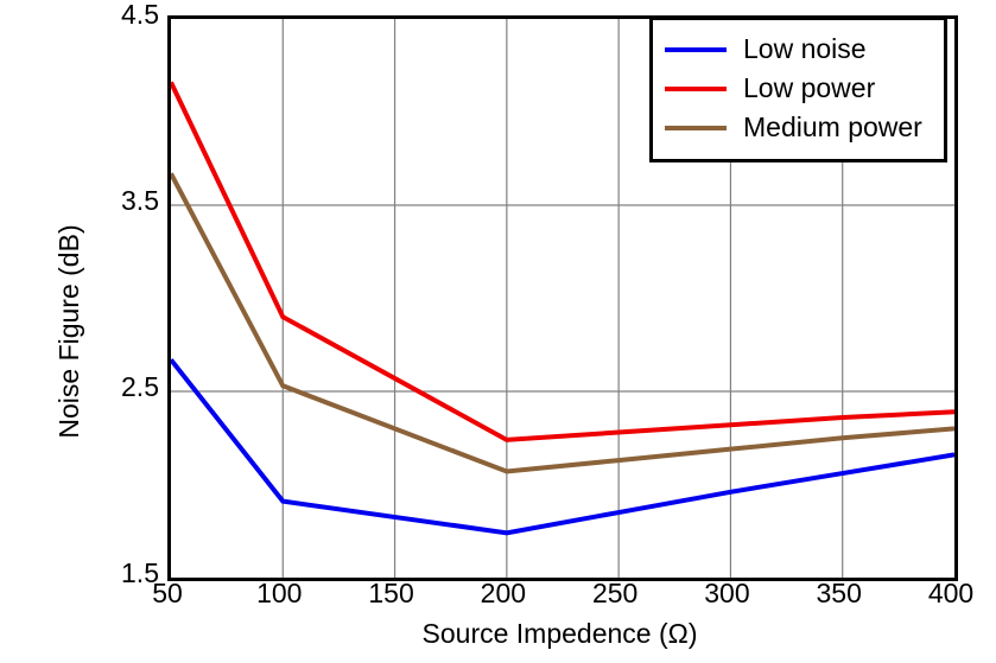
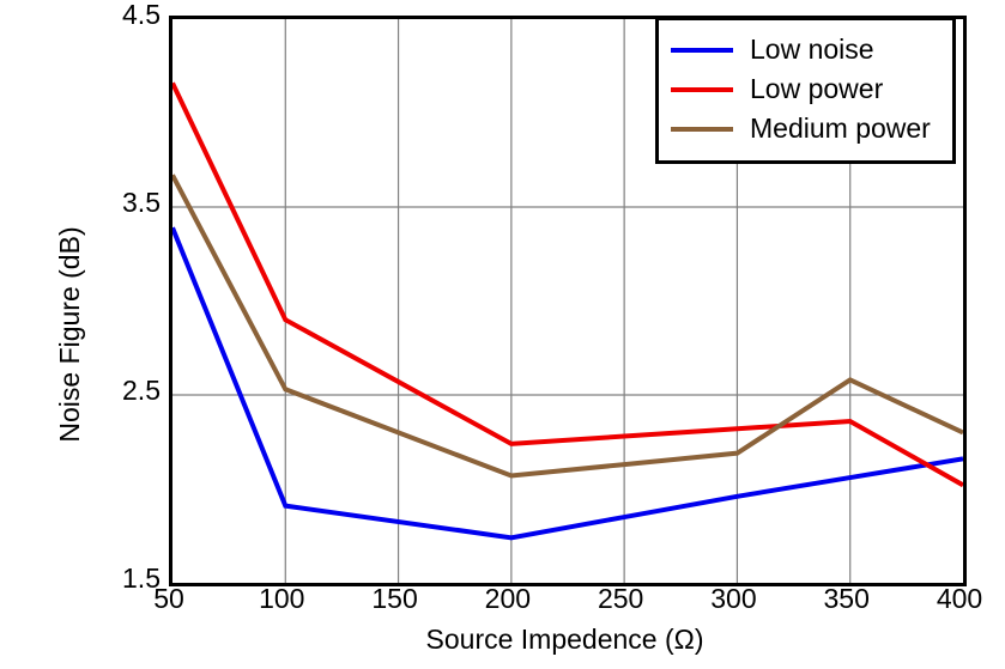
Low noise/50: 2.67 -> 3.39
Medium power/350: 2.25 -> 2.58
Low power/400: 2.39 -> 2.02
